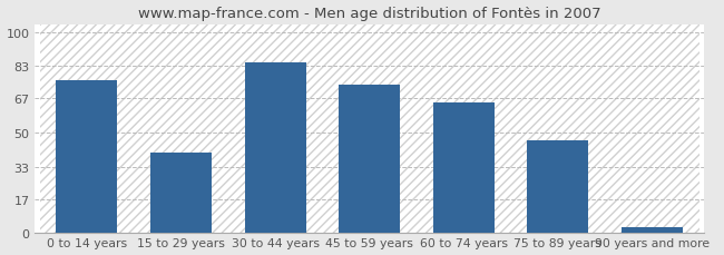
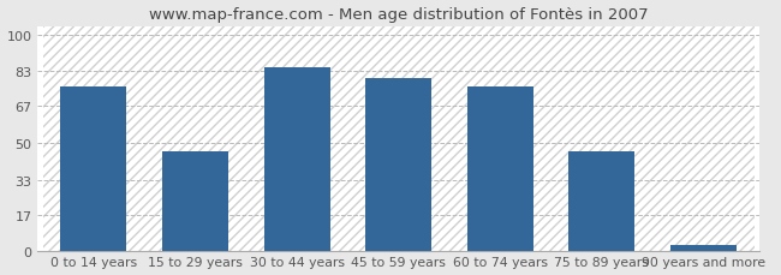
15 to 29 years: 40 -> 46
45 to 59 years: 74 -> 80
60 to 74 years: 65 -> 76
